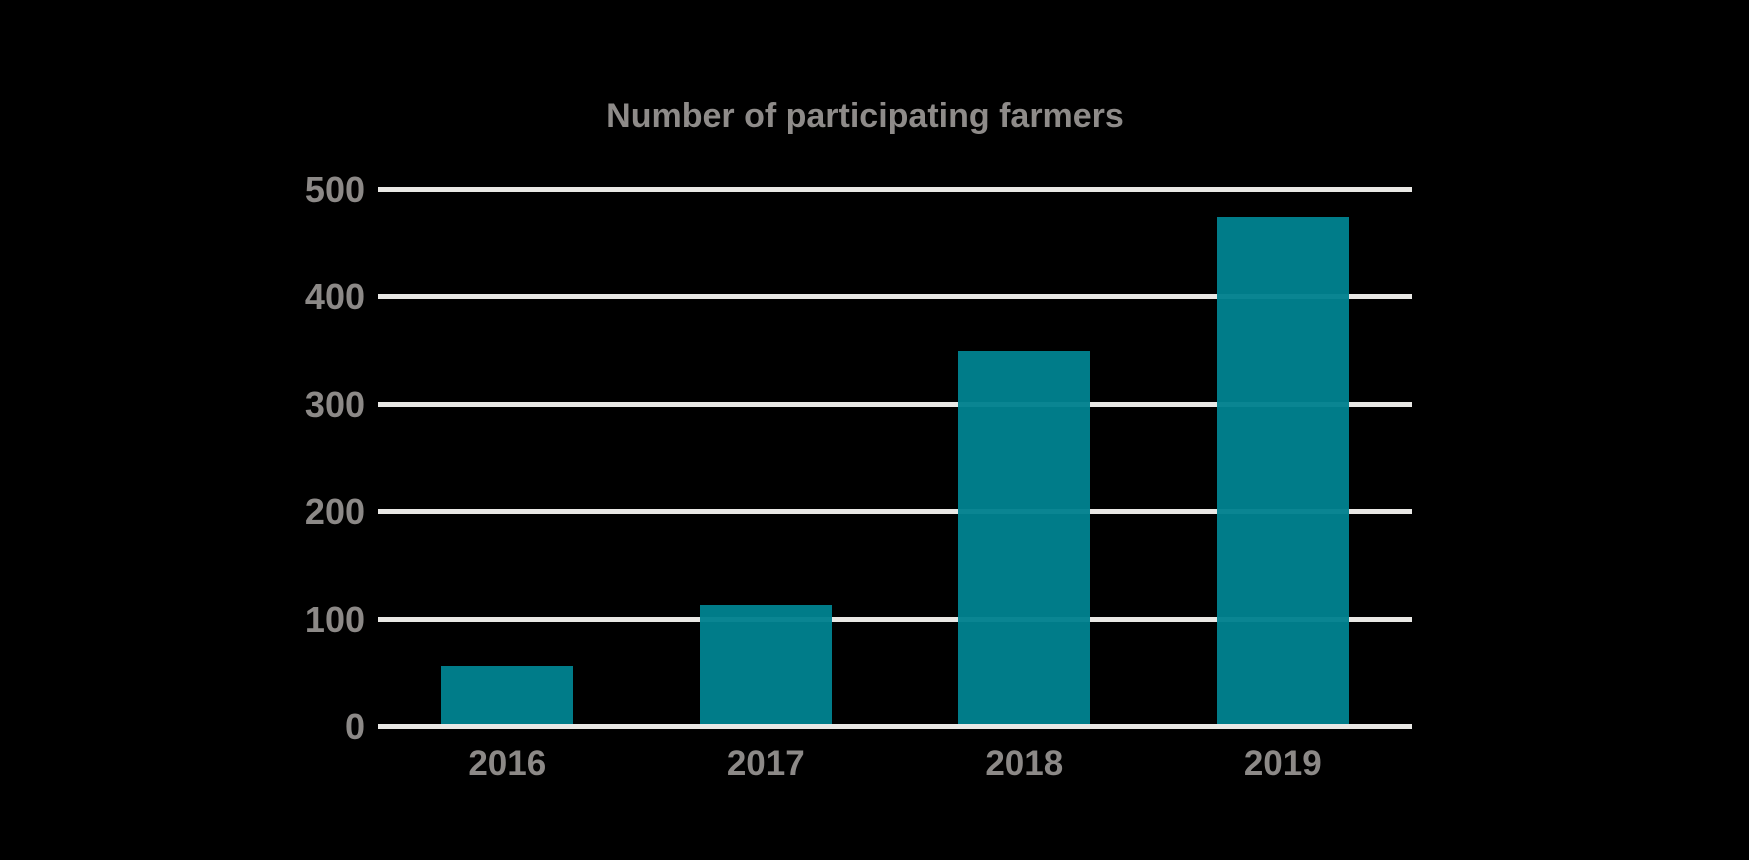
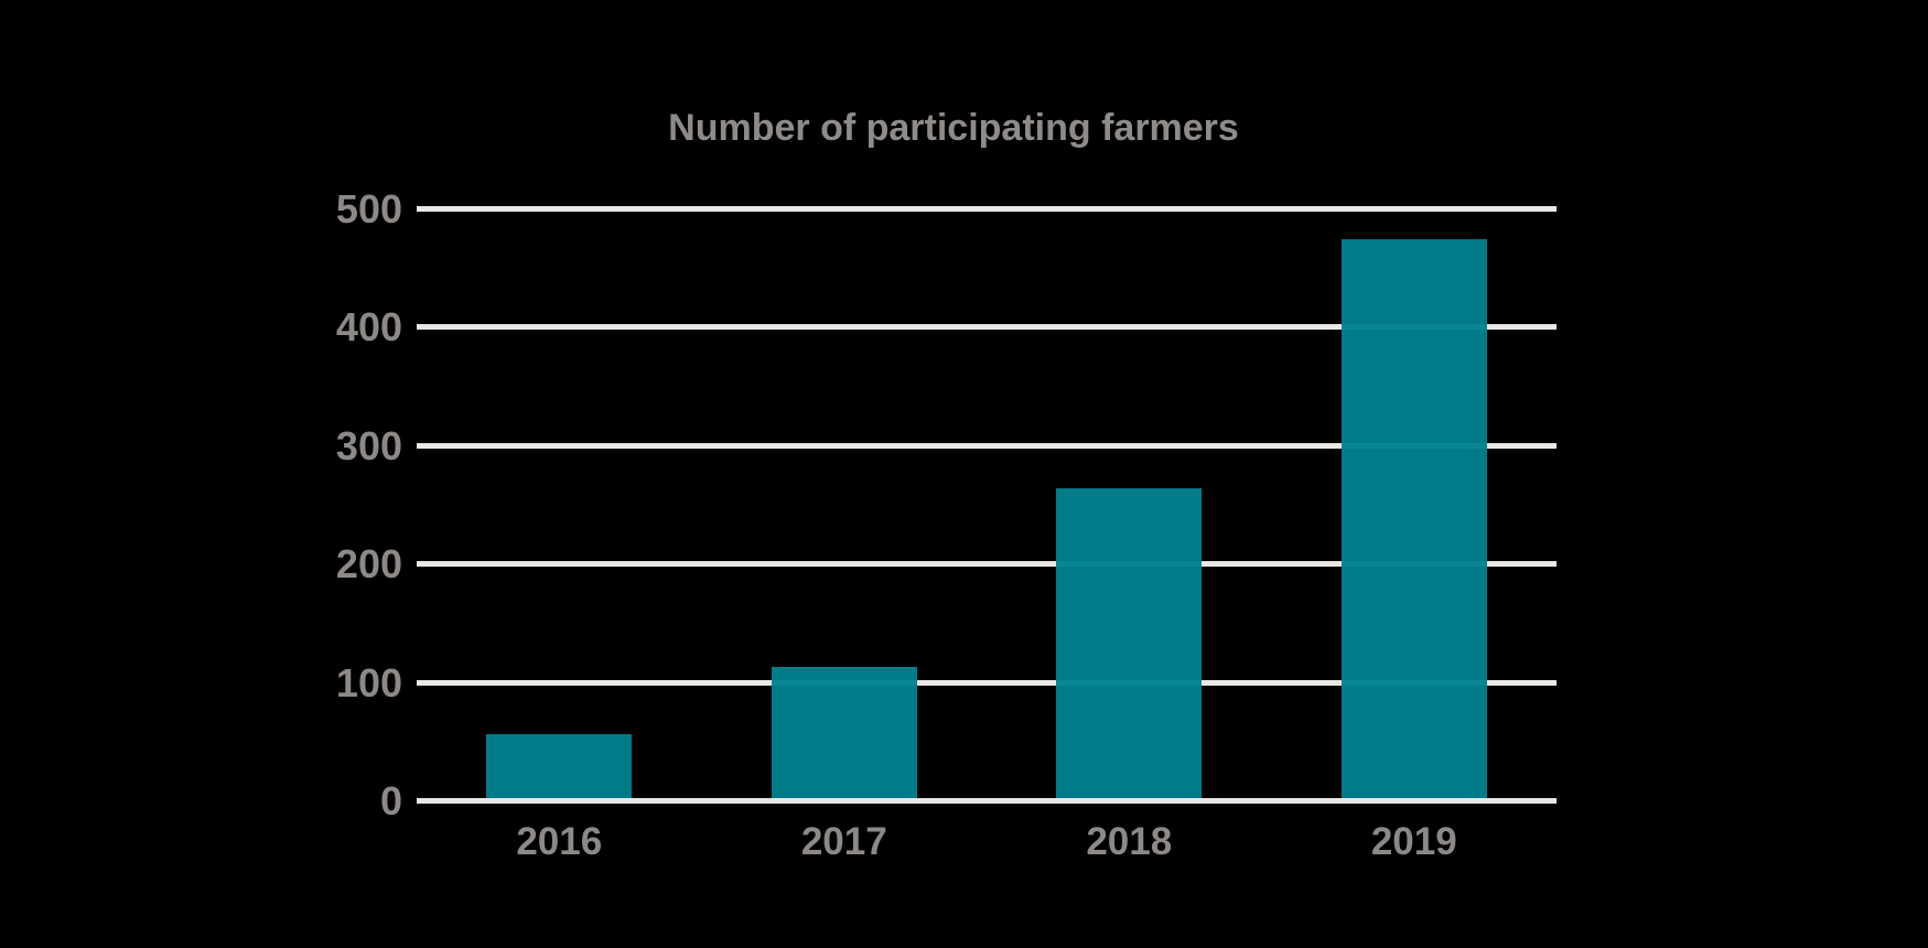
2018: 347 -> 262
